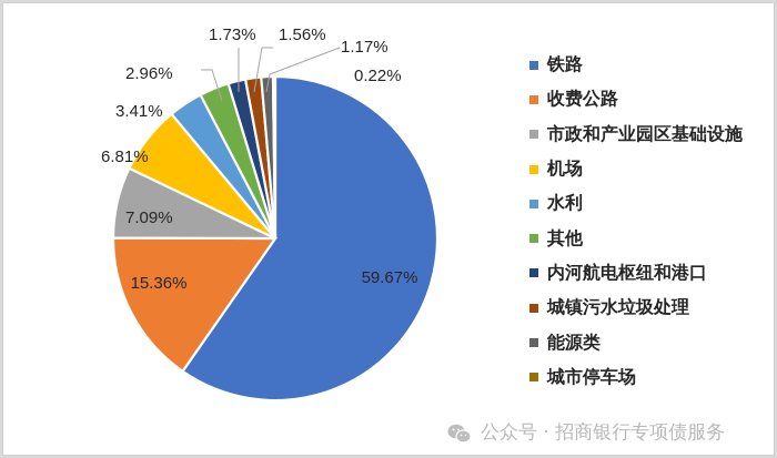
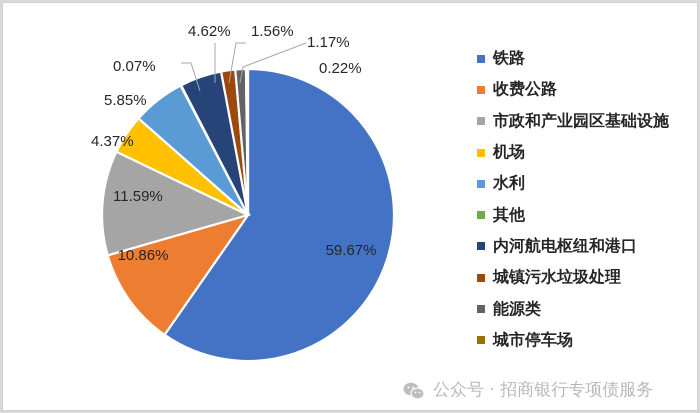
收费公路: 15.36% -> 10.86%
市政和产业园区基础设施: 7.09% -> 11.59%
机场: 6.81% -> 4.37%
水利: 3.41% -> 5.85%
其他: 2.96% -> 0.07%
内河航电枢纽和港口: 1.73% -> 4.62%
